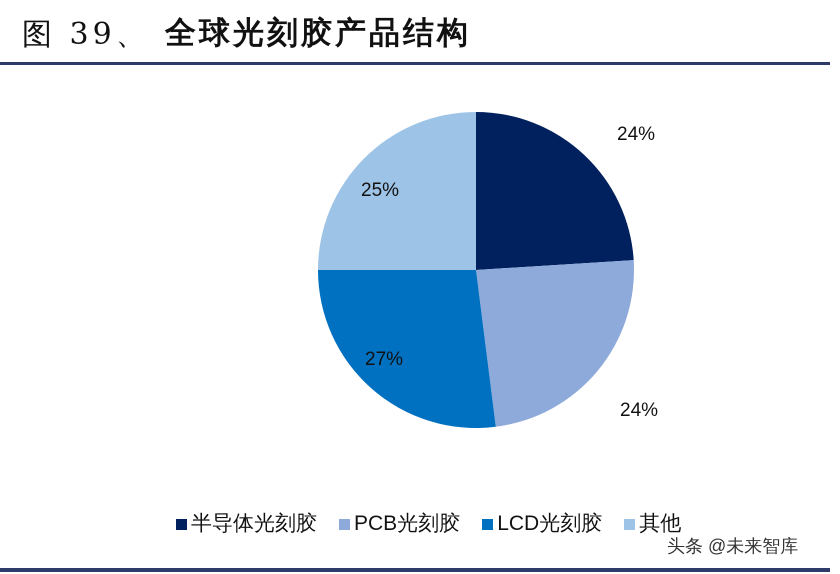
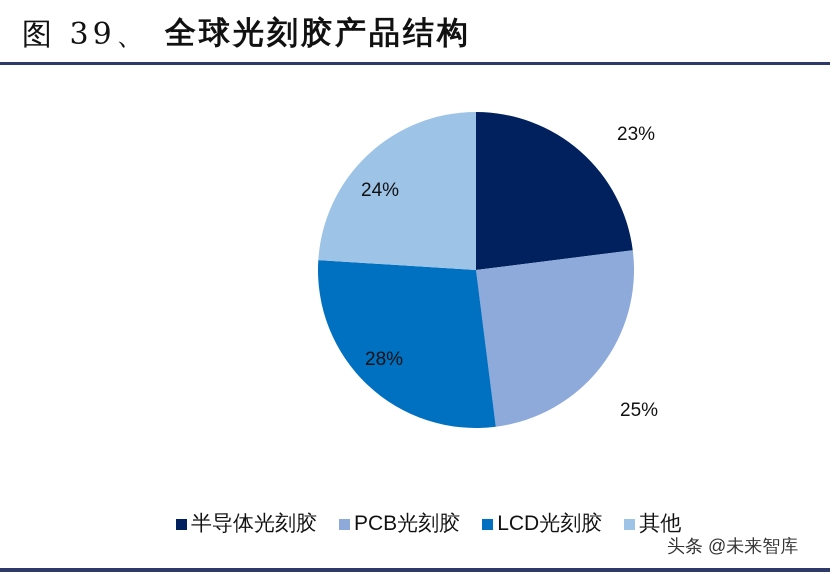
半导体光刻胶: 24% -> 23%
PCB光刻胶: 24% -> 25%
LCD光刻胶: 27% -> 28%
其他: 25% -> 24%
